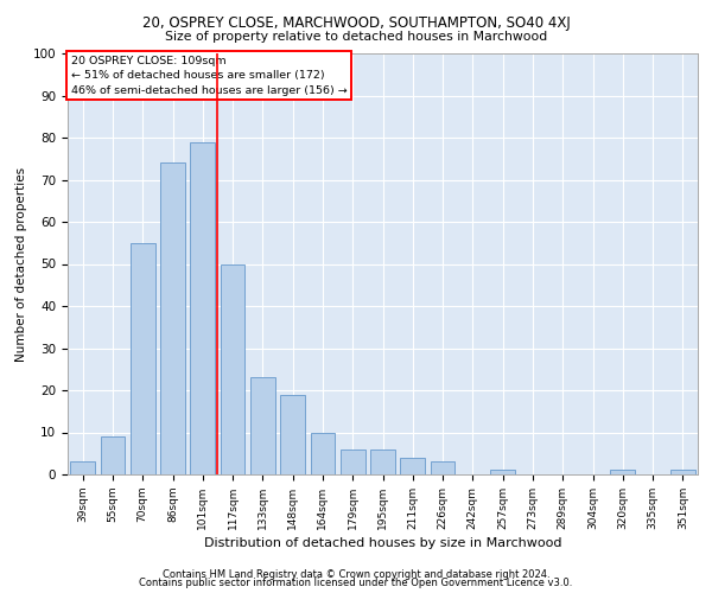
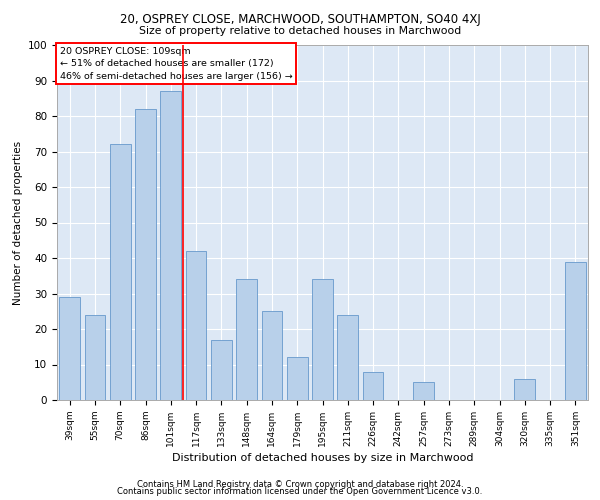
39sqm: 3 -> 29
55sqm: 9 -> 24
70sqm: 55 -> 72
86sqm: 74 -> 82
101sqm: 79 -> 87
117sqm: 50 -> 42
133sqm: 23 -> 17
148sqm: 19 -> 34
164sqm: 10 -> 25
179sqm: 6 -> 12
195sqm: 6 -> 34
211sqm: 4 -> 24
226sqm: 3 -> 8
257sqm: 1 -> 5
320sqm: 1 -> 6
351sqm: 1 -> 39
